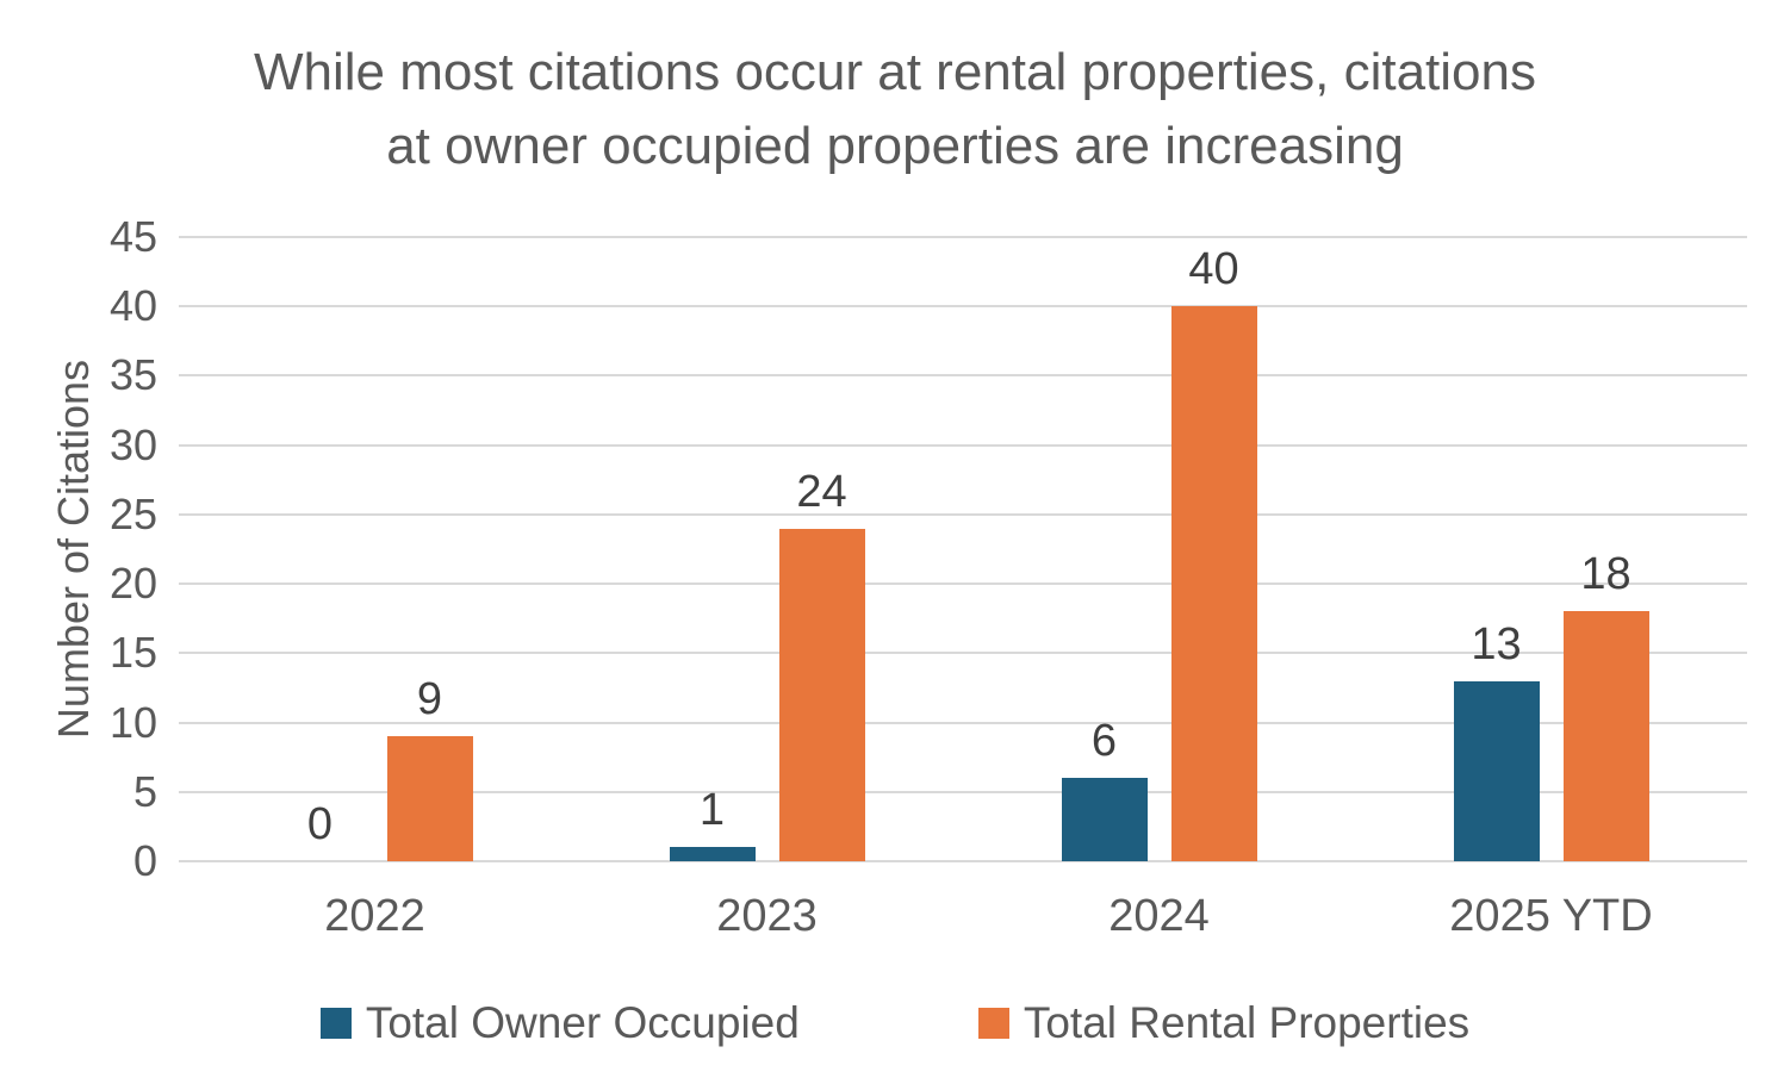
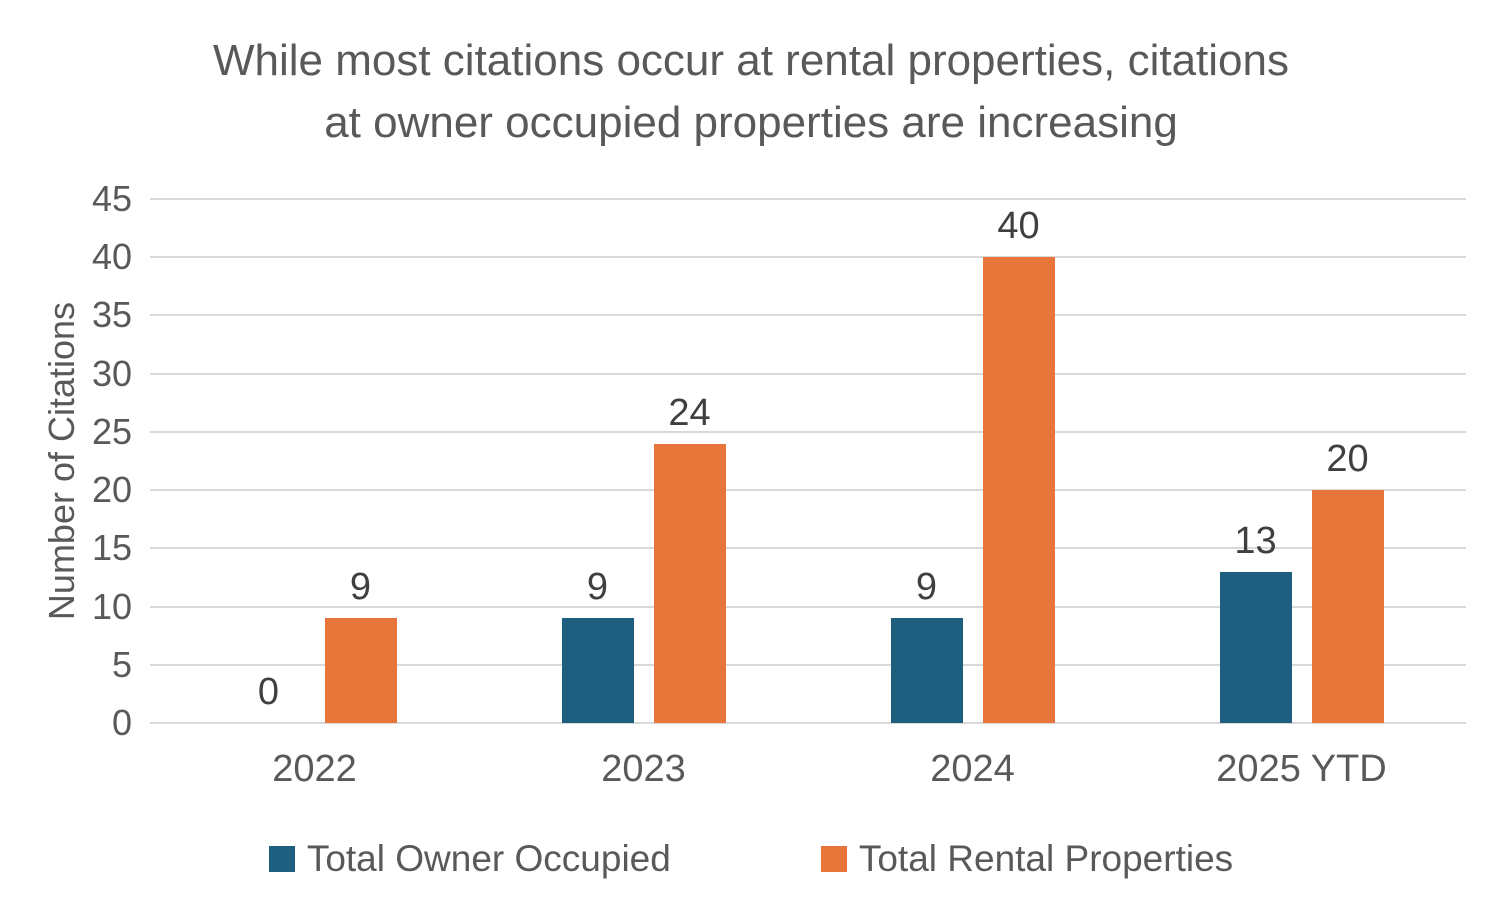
Total Owner Occupied/2023: 1 -> 9
Total Owner Occupied/2024: 6 -> 9
Total Rental Properties/2025 YTD: 18 -> 20
